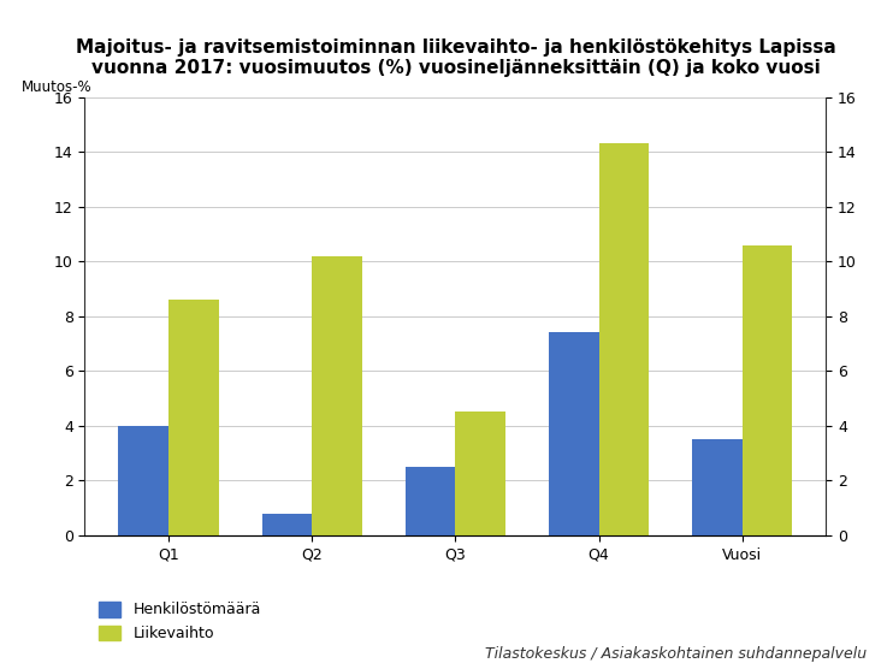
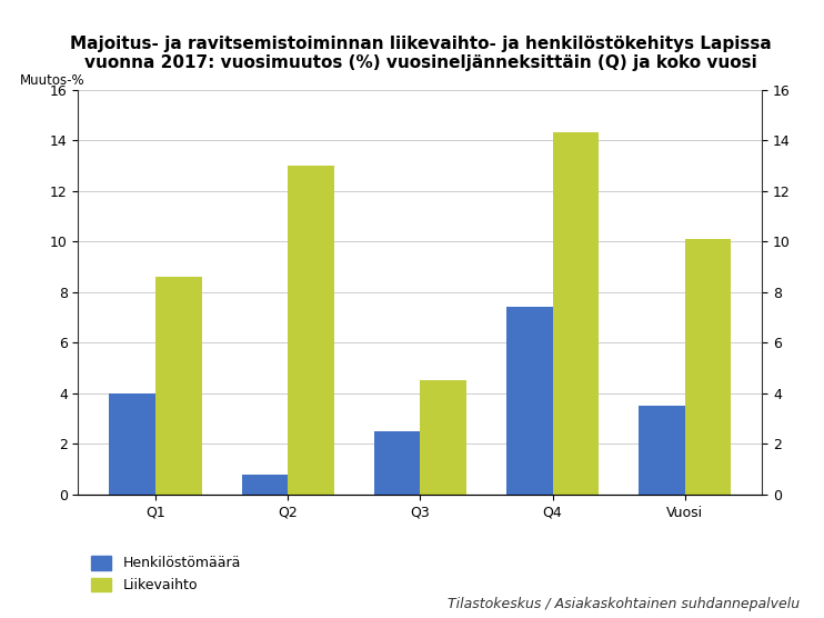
Liikevaihto/Q2: 10.2 -> 13.0
Liikevaihto/Vuosi: 10.6 -> 10.1
